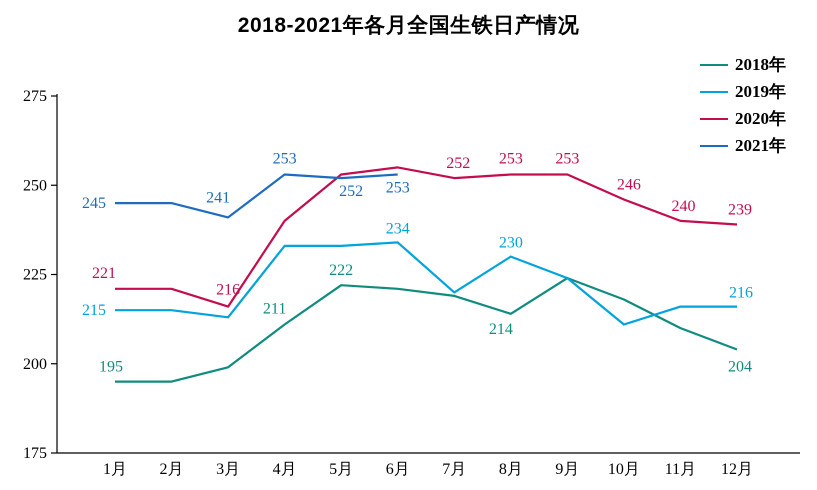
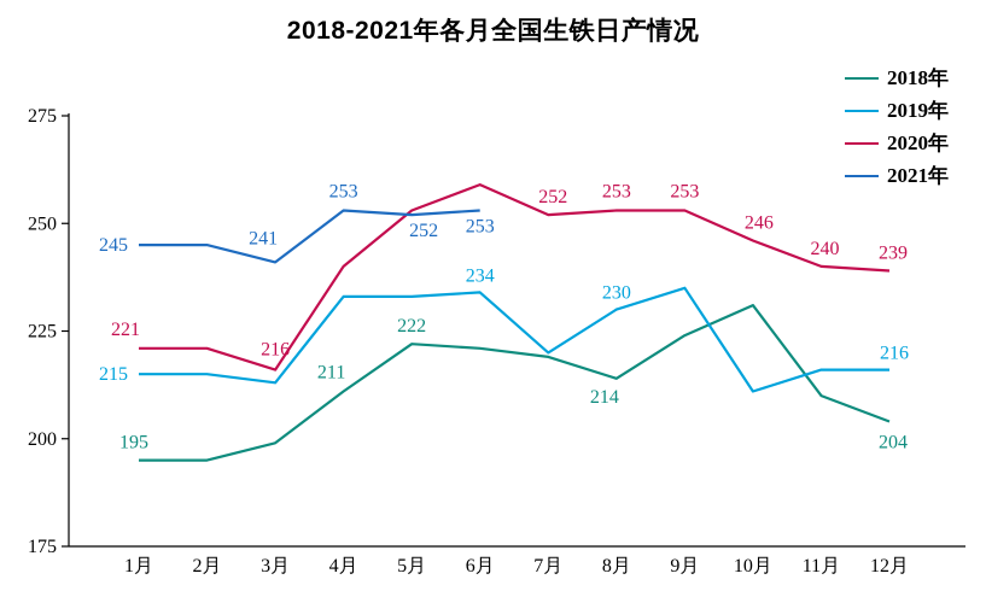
2020年/6月: 255 -> 259
2019年/9月: 224 -> 235
2018年/10月: 218 -> 231
